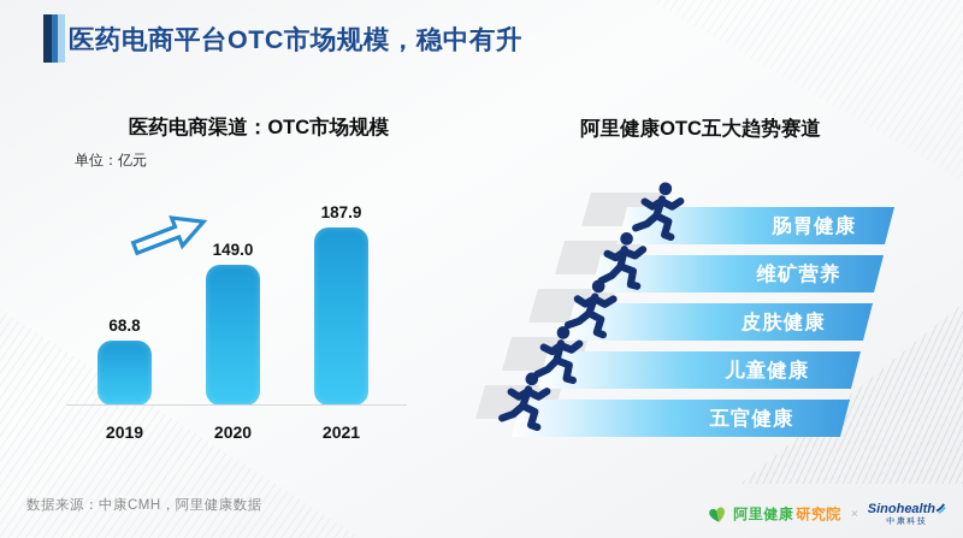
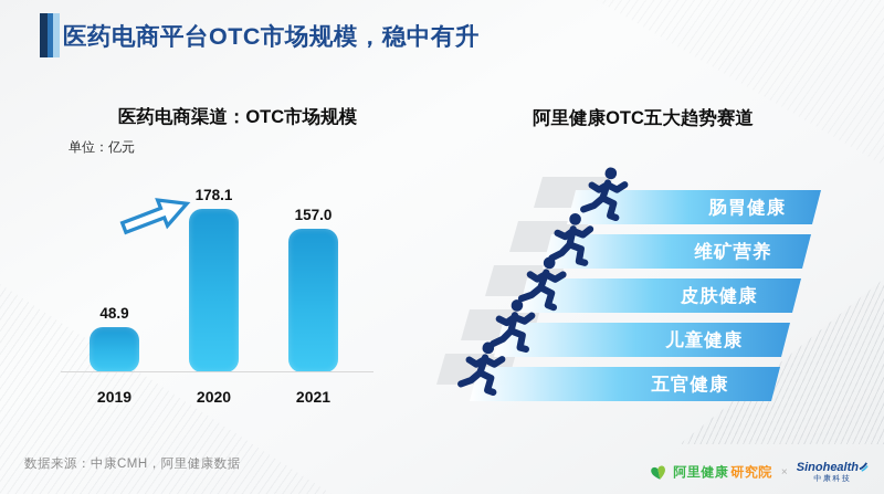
2019: 68.8 -> 48.9
2020: 149.0 -> 178.1
2021: 187.9 -> 157.0
